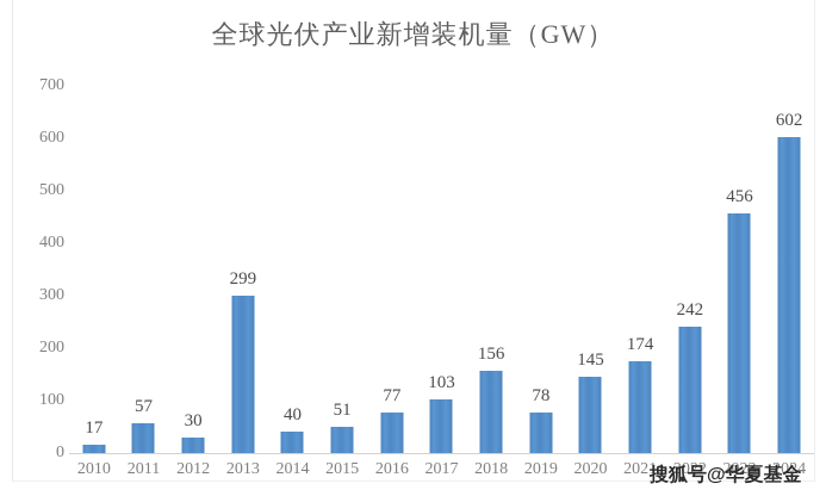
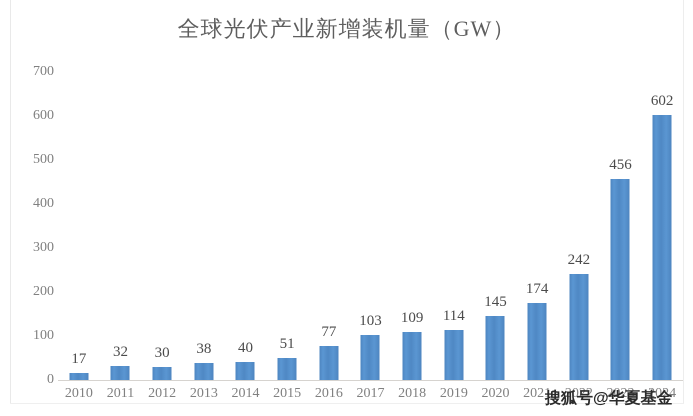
2011: 57 -> 32
2013: 299 -> 38
2018: 156 -> 109
2019: 78 -> 114
